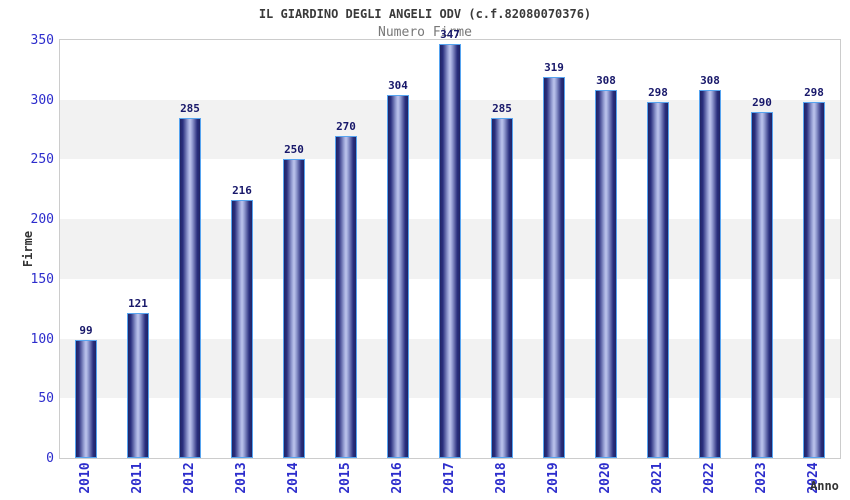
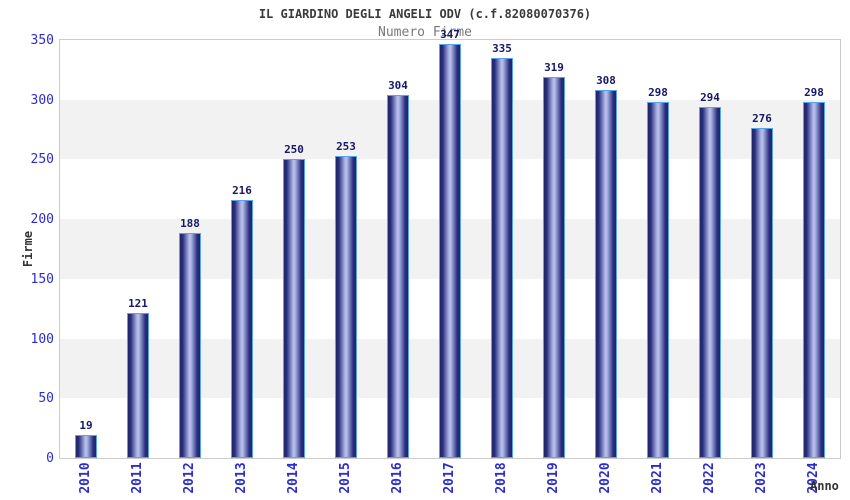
2010: 99 -> 19
2012: 285 -> 188
2015: 270 -> 253
2018: 285 -> 335
2022: 308 -> 294
2023: 290 -> 276
